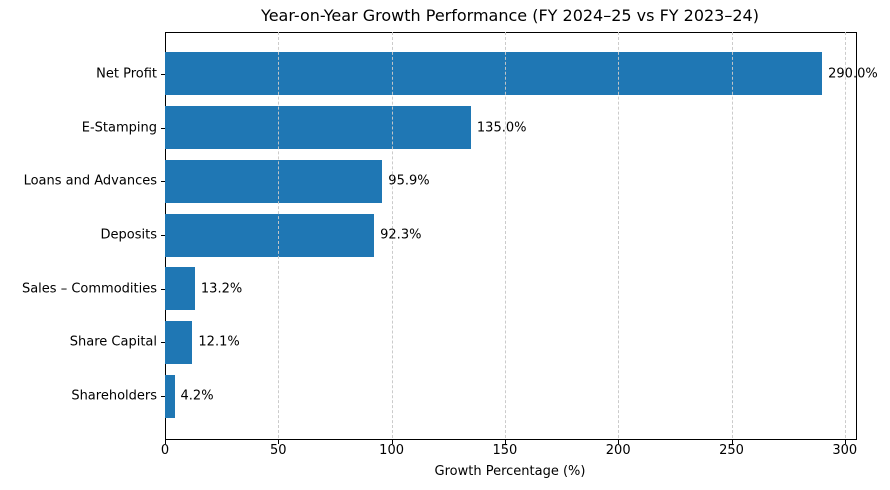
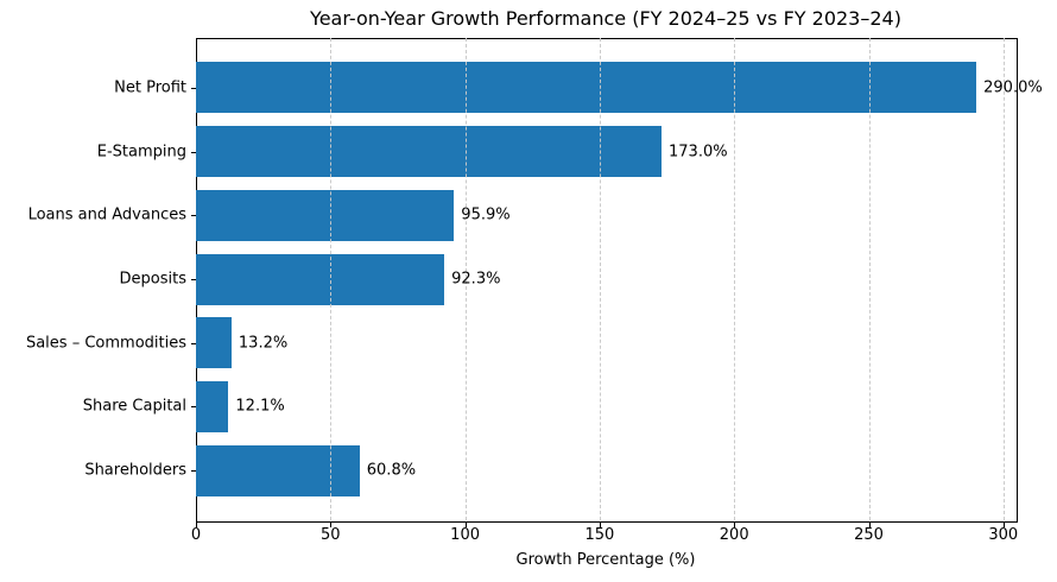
E-Stamping: 135.0% -> 173.0%
Shareholders: 4.2% -> 60.8%
